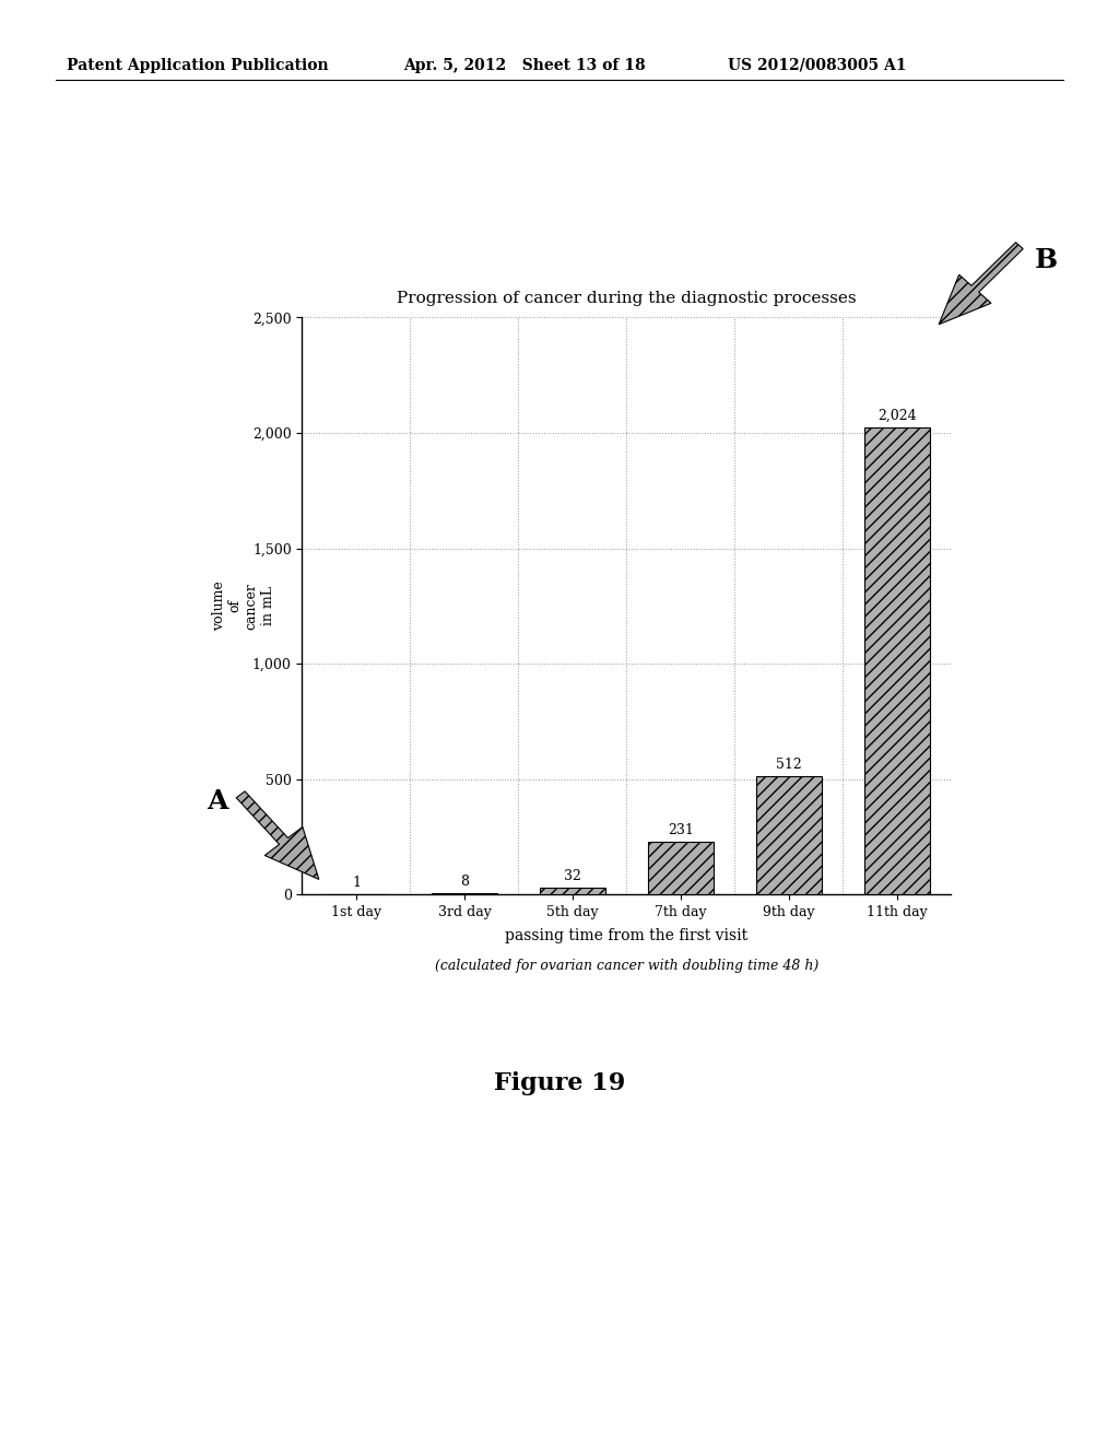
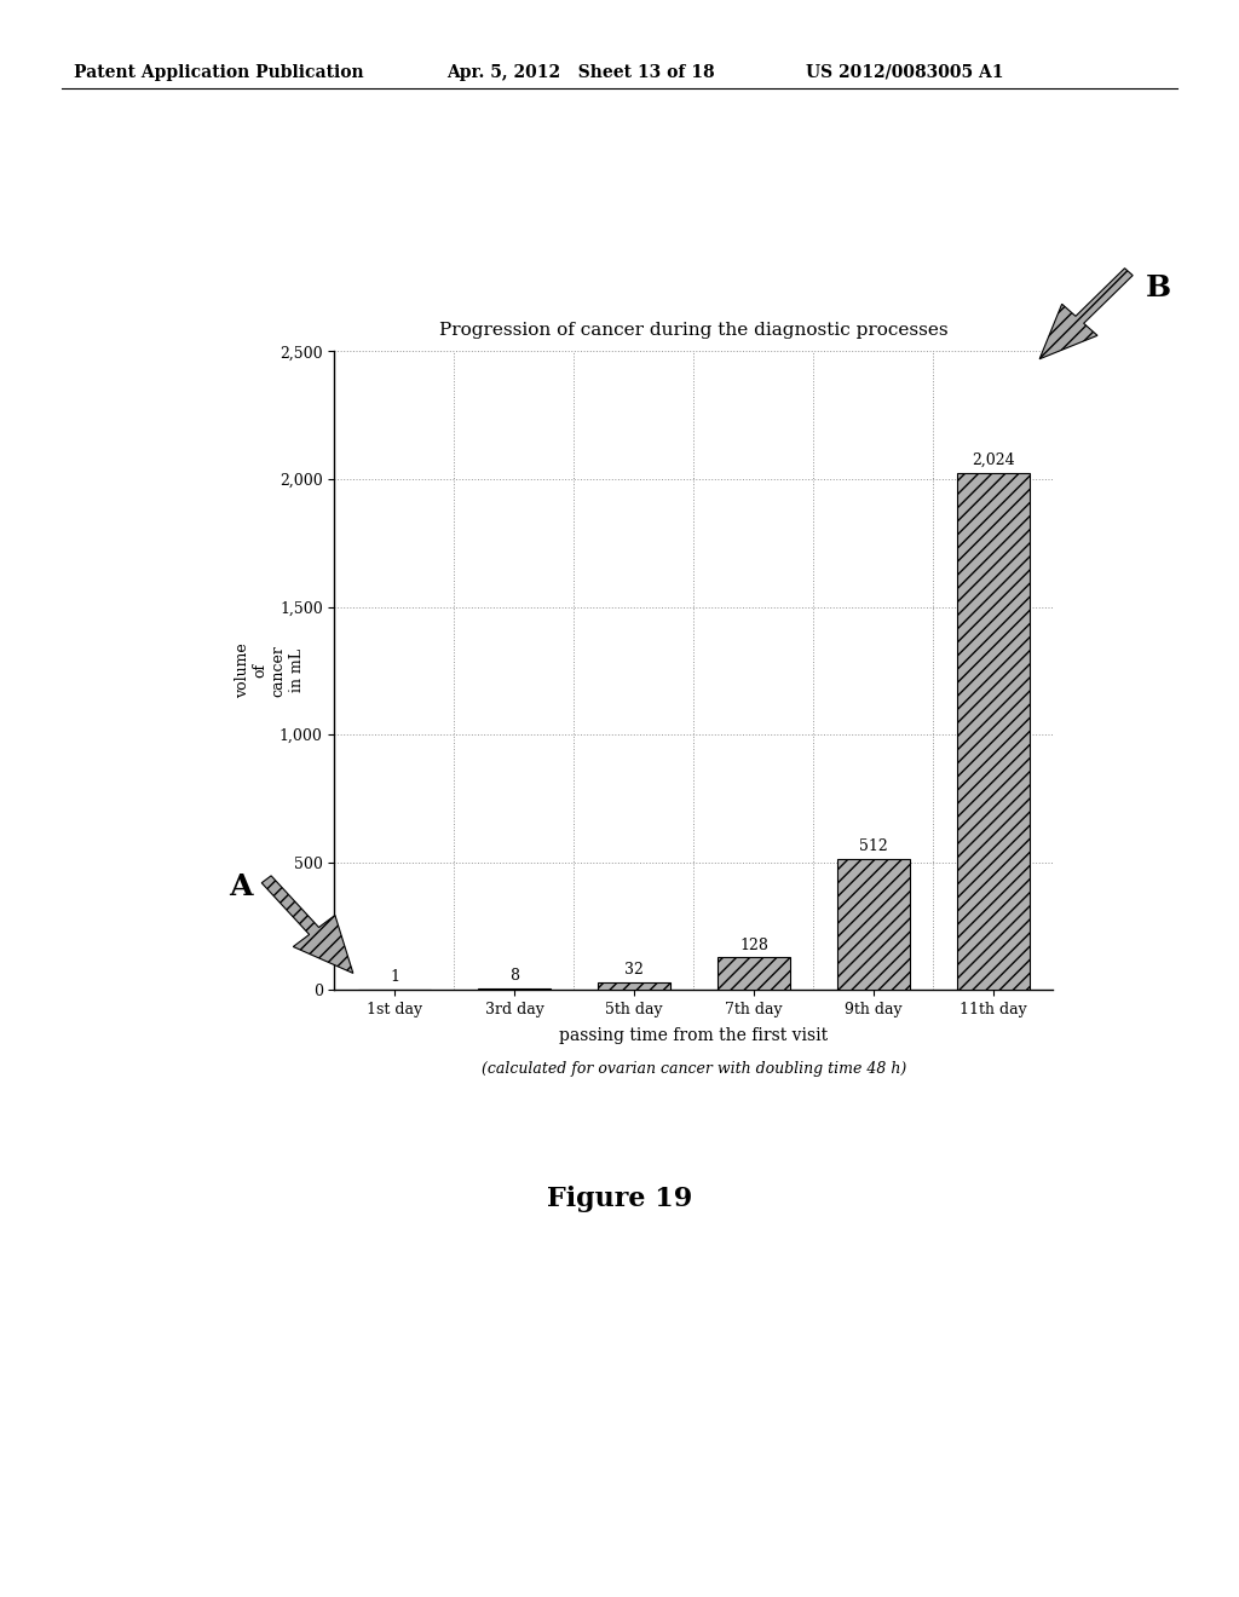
7th day: 231 -> 128
